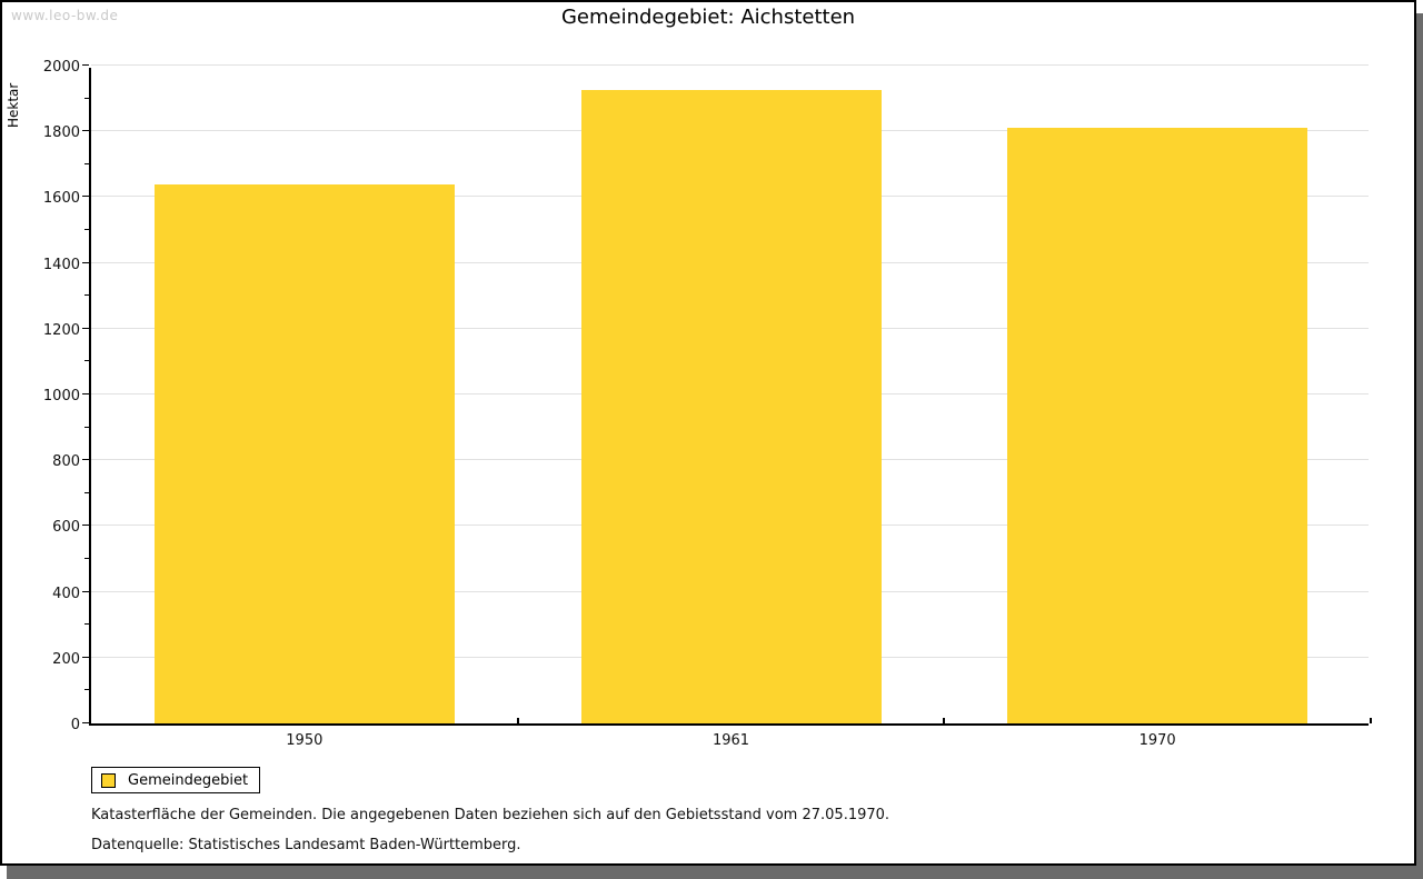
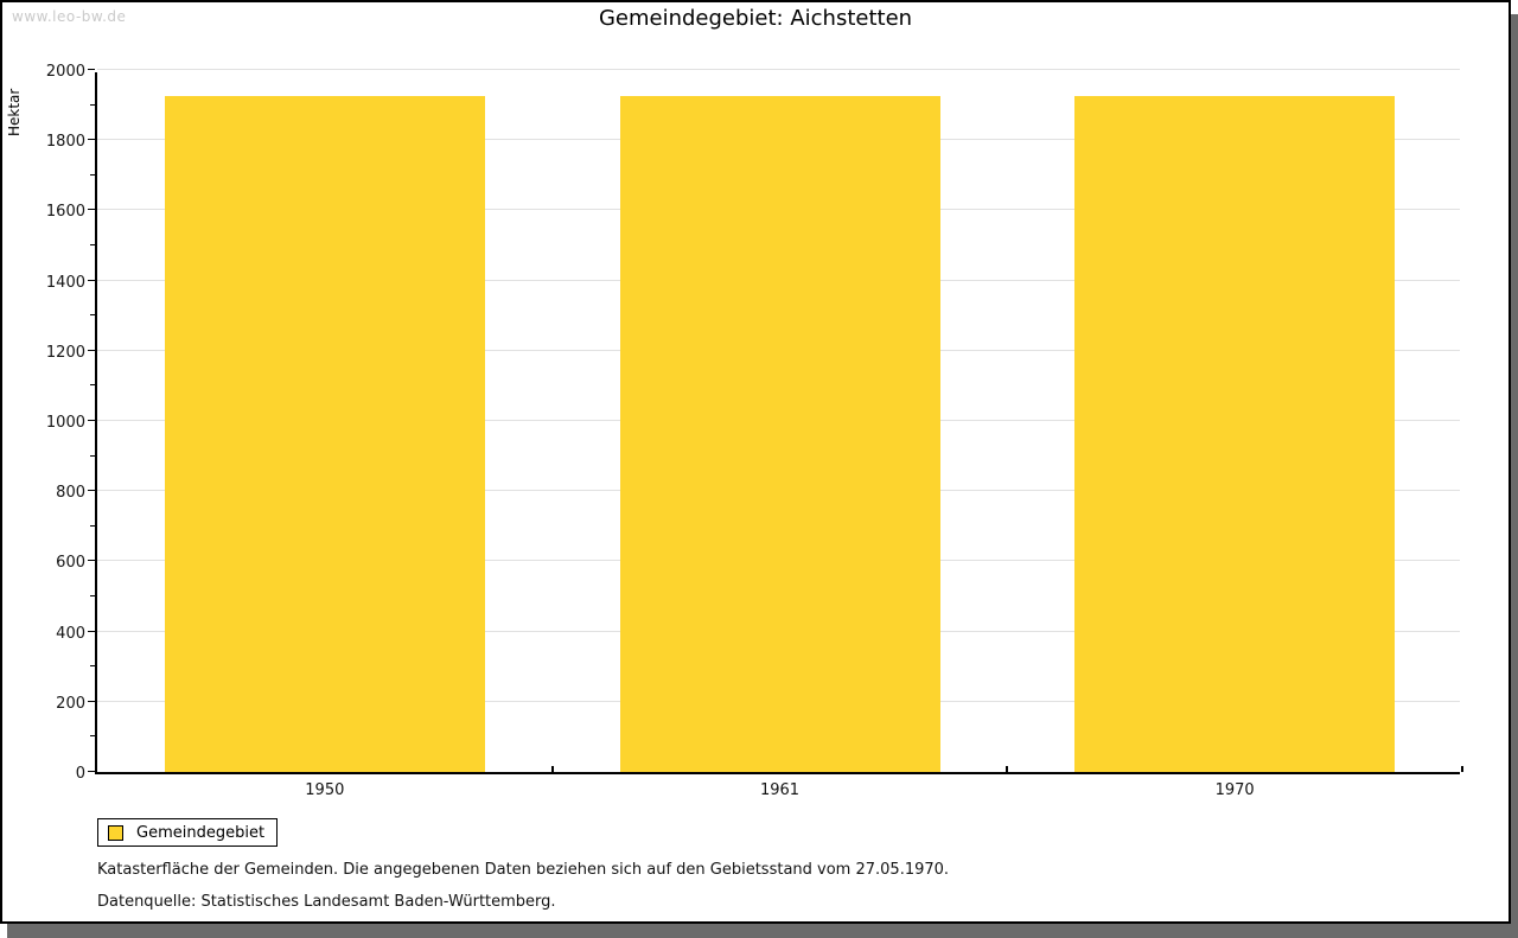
1950: 1640 -> 1920
1970: 1810 -> 1920
